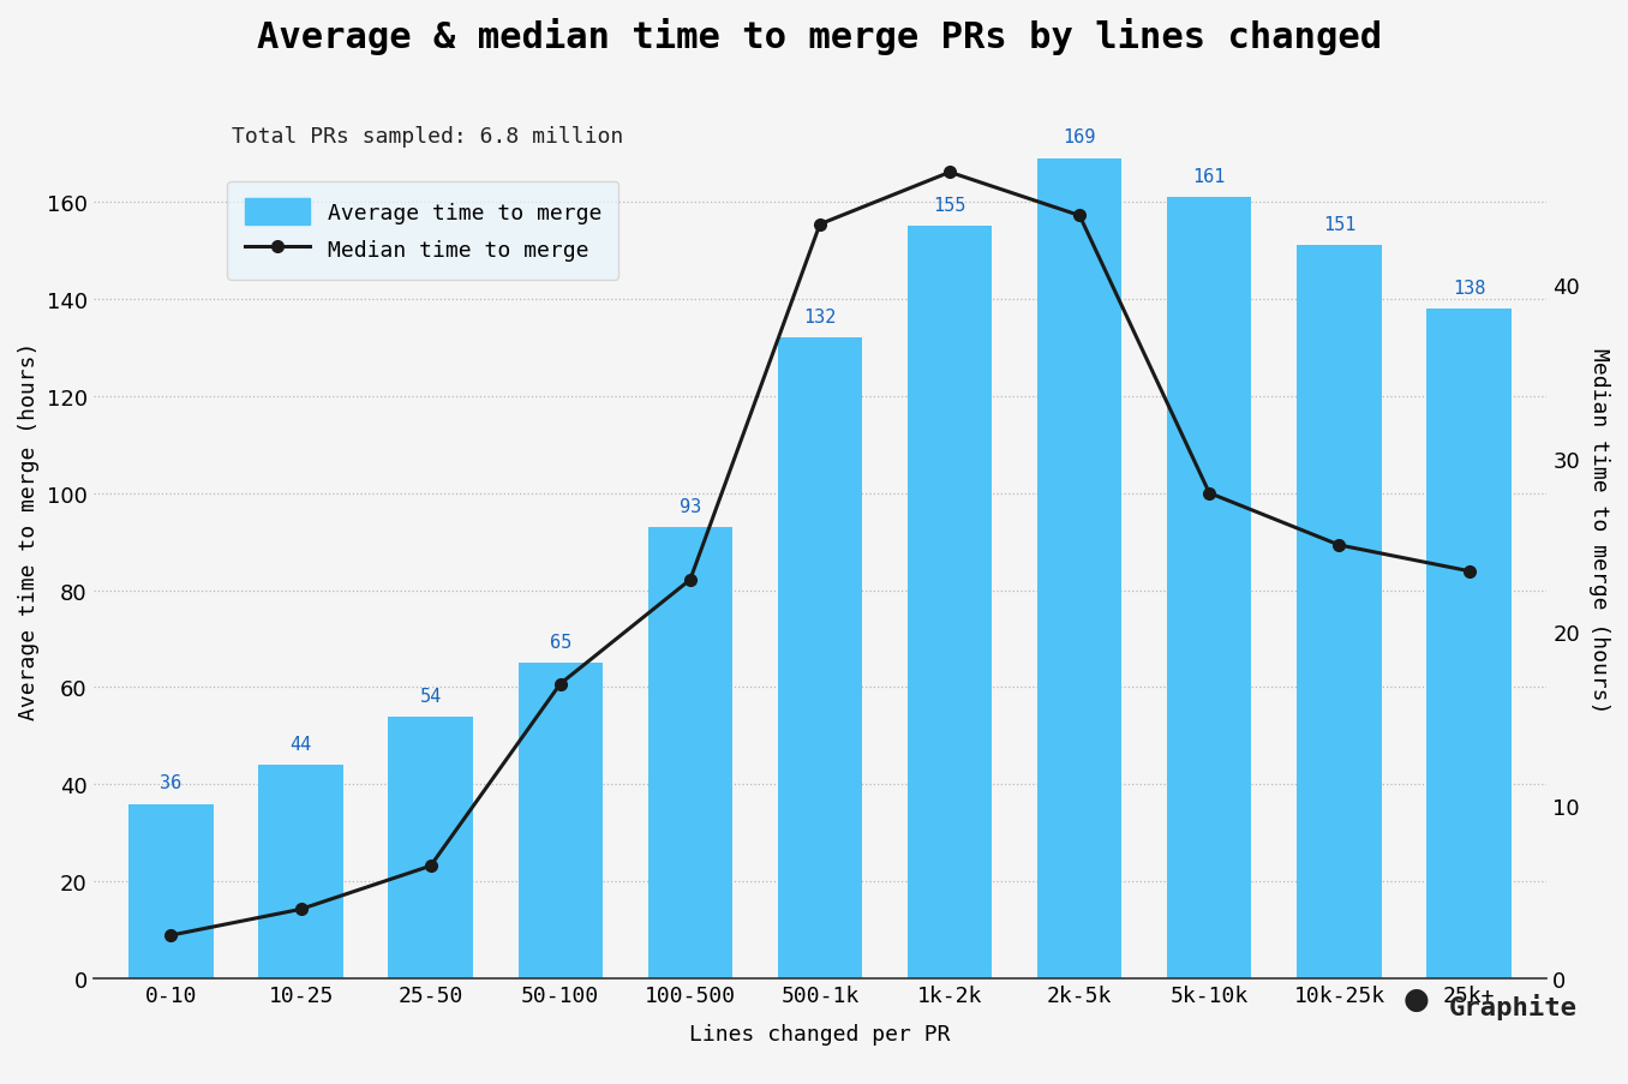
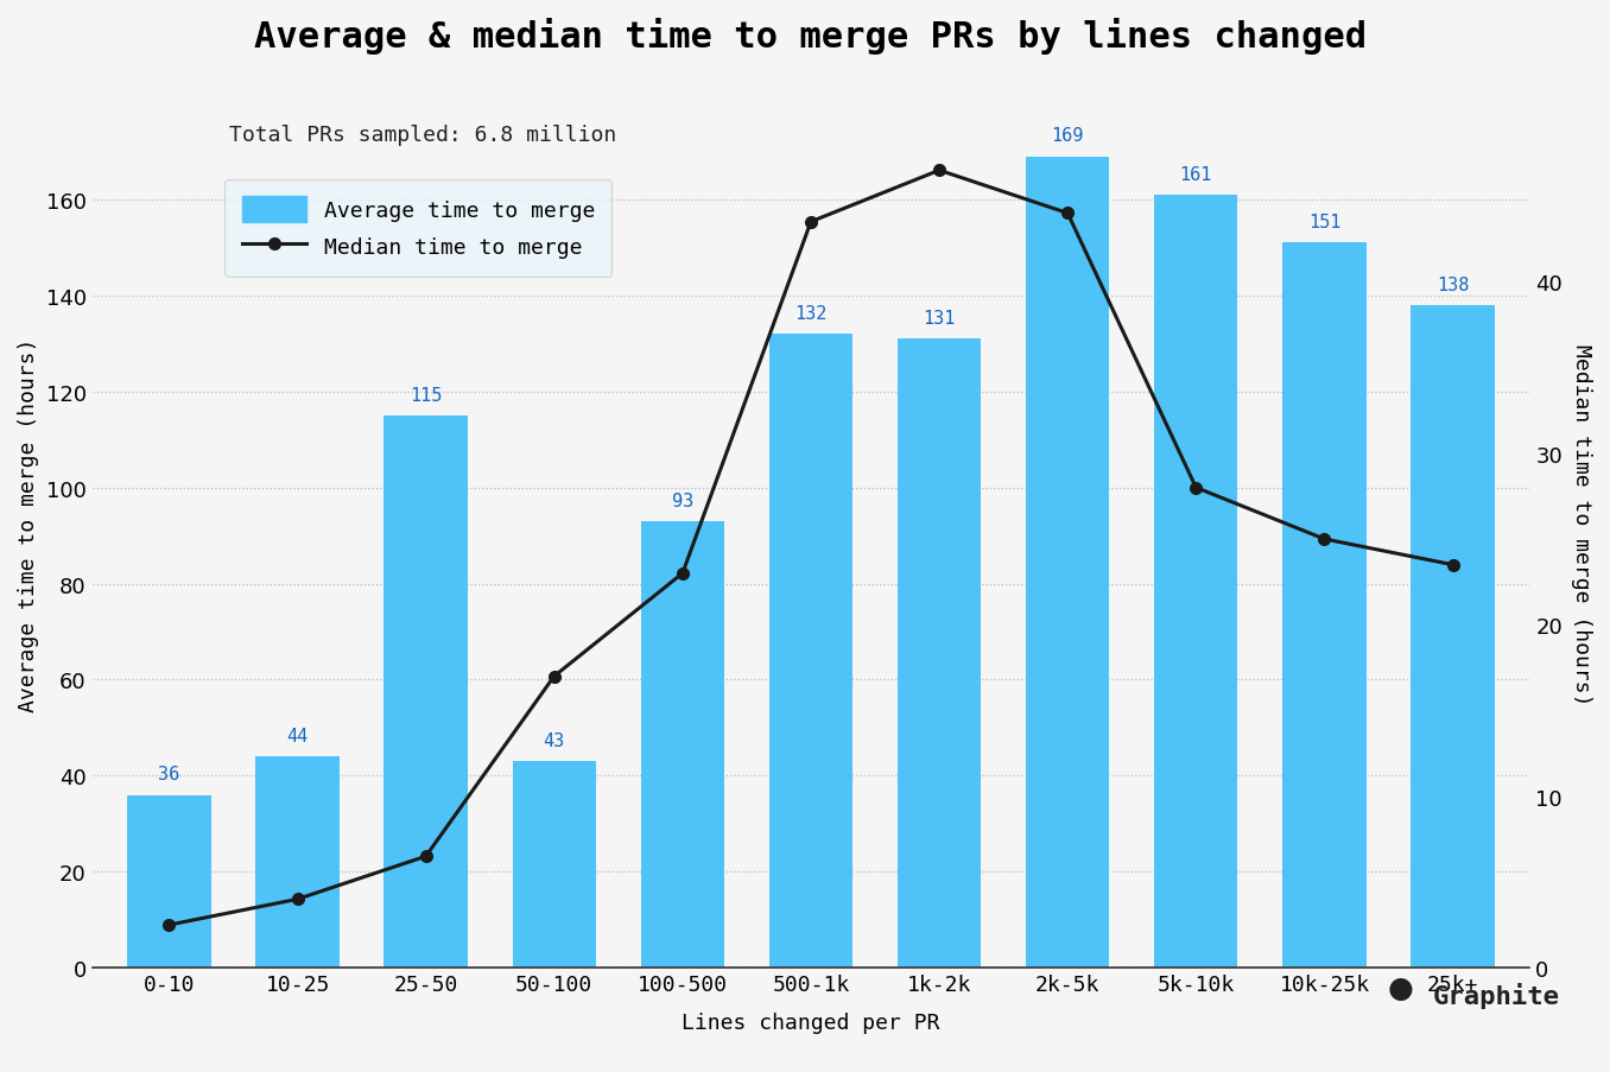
Average time to merge/25-50: 54 -> 115
Average time to merge/50-100: 65 -> 43
Average time to merge/1k-2k: 155 -> 131
